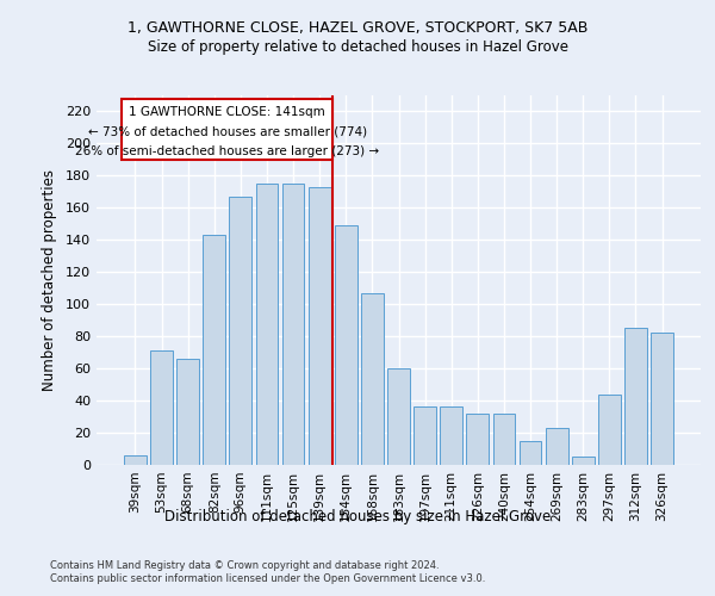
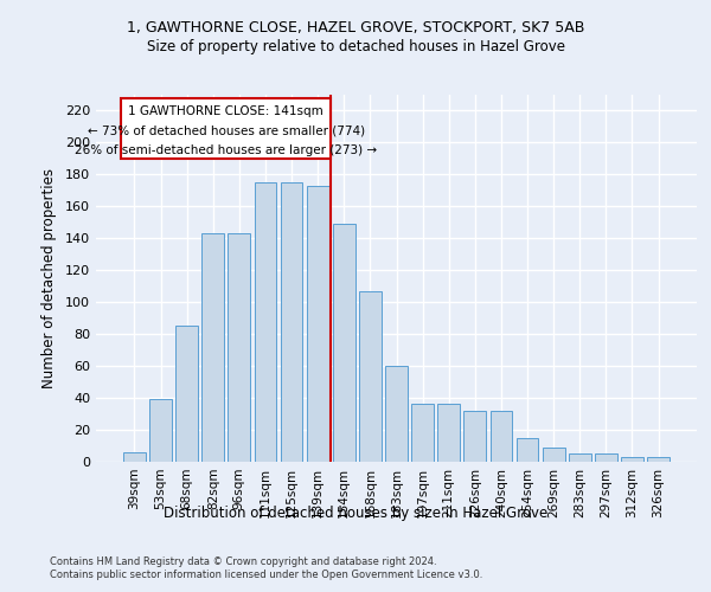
53sqm: 71 -> 39
68sqm: 66 -> 85
96sqm: 167 -> 143
269sqm: 23 -> 9
297sqm: 44 -> 5
312sqm: 85 -> 3
326sqm: 82 -> 3
